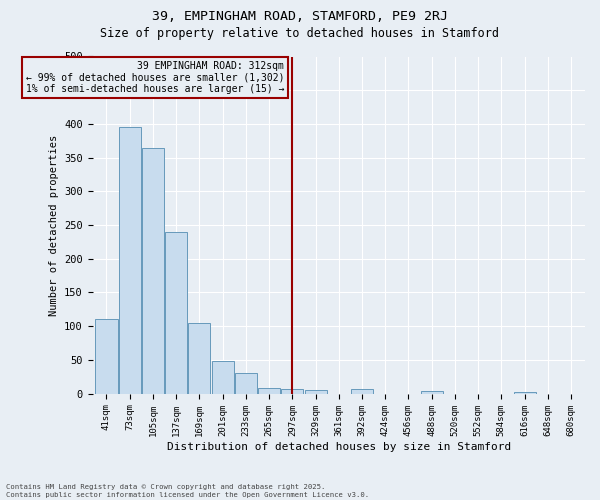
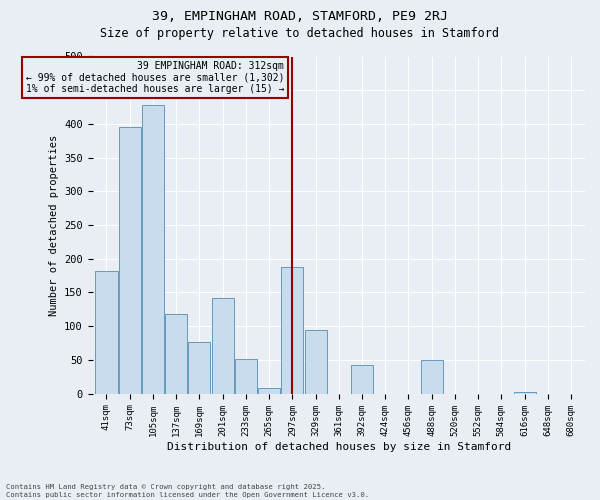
41sqm: 110 -> 182
105sqm: 365 -> 428
137sqm: 240 -> 118
169sqm: 105 -> 76
201sqm: 48 -> 142
233sqm: 30 -> 52
297sqm: 7 -> 188
329sqm: 5 -> 94
392sqm: 7 -> 42
488sqm: 4 -> 50
